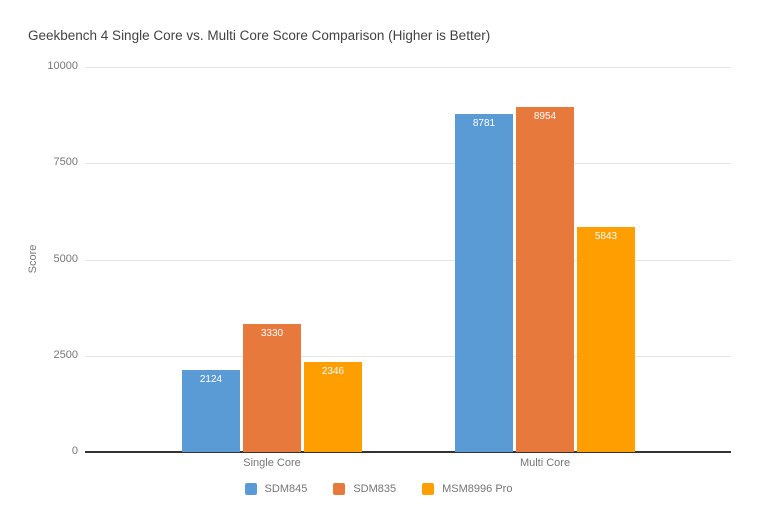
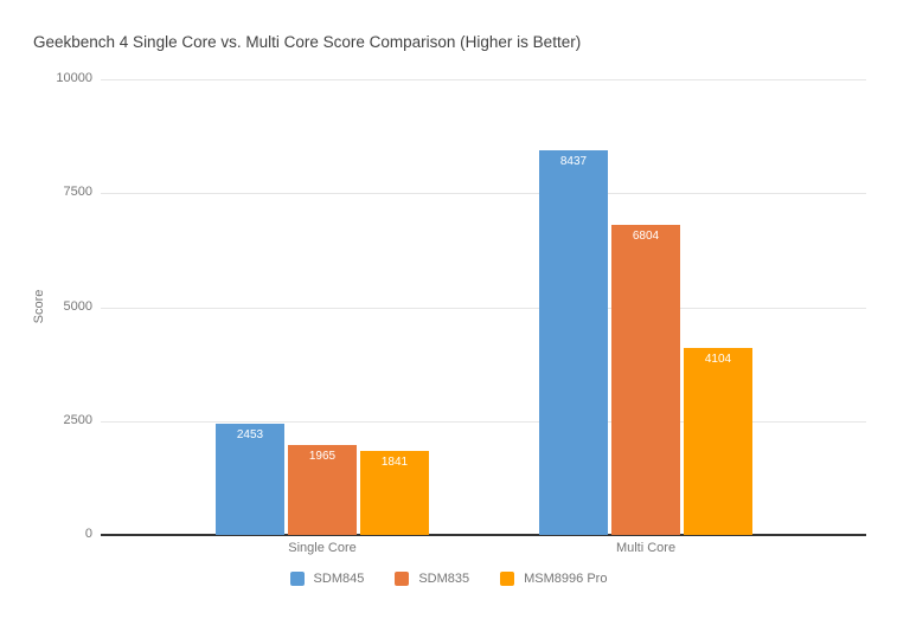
SDM845/Single Core: 2124 -> 2453
SDM835/Single Core: 3330 -> 1965
MSM8996 Pro/Single Core: 2346 -> 1841
SDM845/Multi Core: 8781 -> 8437
SDM835/Multi Core: 8954 -> 6804
MSM8996 Pro/Multi Core: 5843 -> 4104
